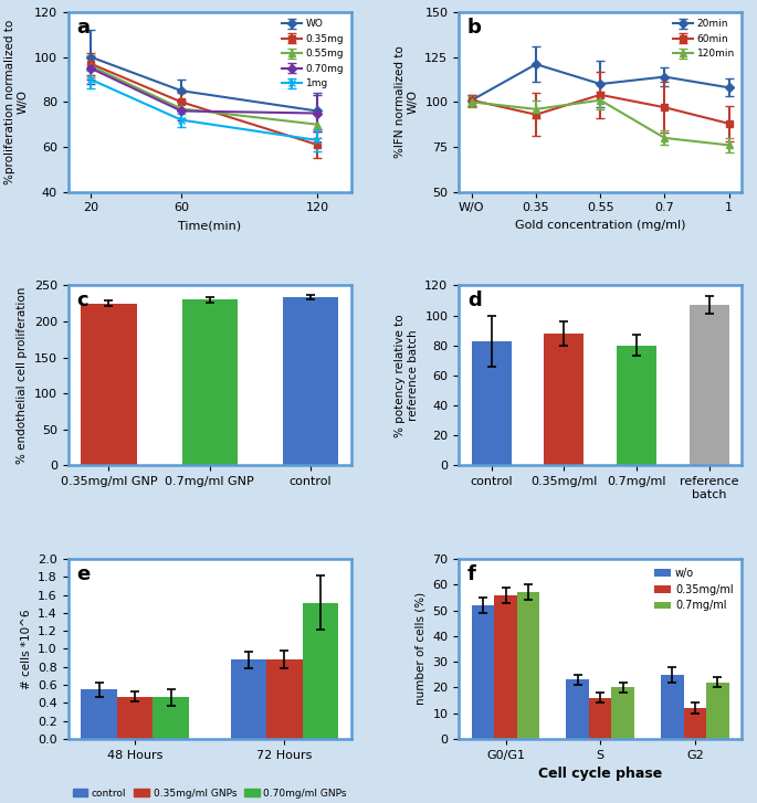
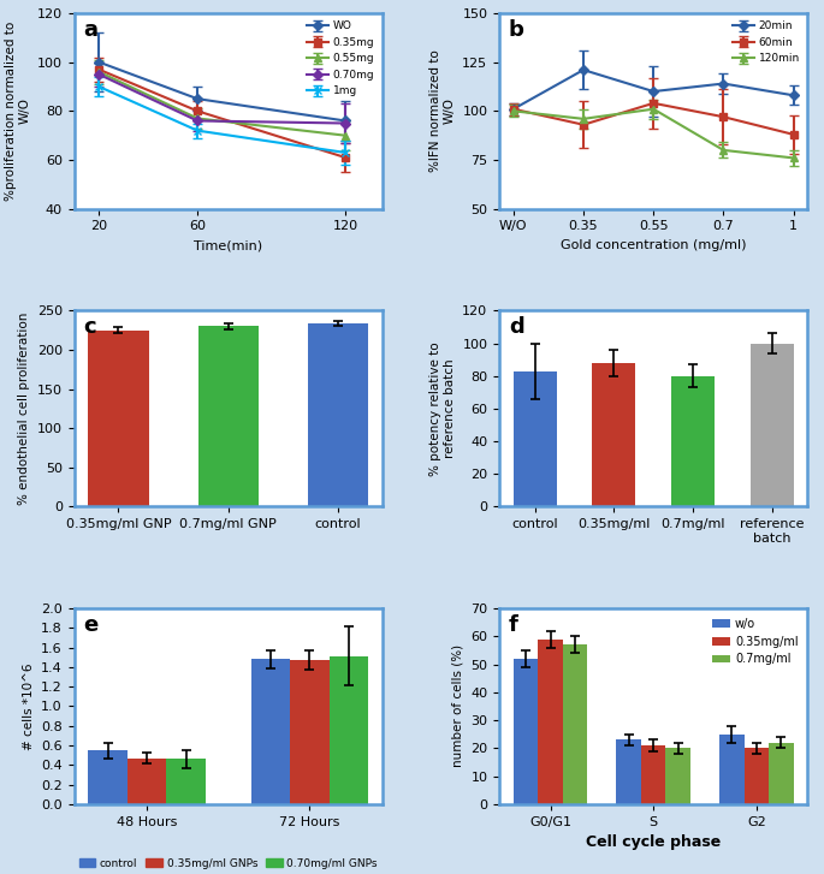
reference batch: 107 -> 100
control/72 Hours: 0.88 -> 1.48
0.35mg/ml GNPs/72 Hours: 0.88 -> 1.47
0.35mg/ml/G0/G1: 56 -> 59
0.35mg/ml/S: 16 -> 21
0.35mg/ml/G2: 12 -> 20
